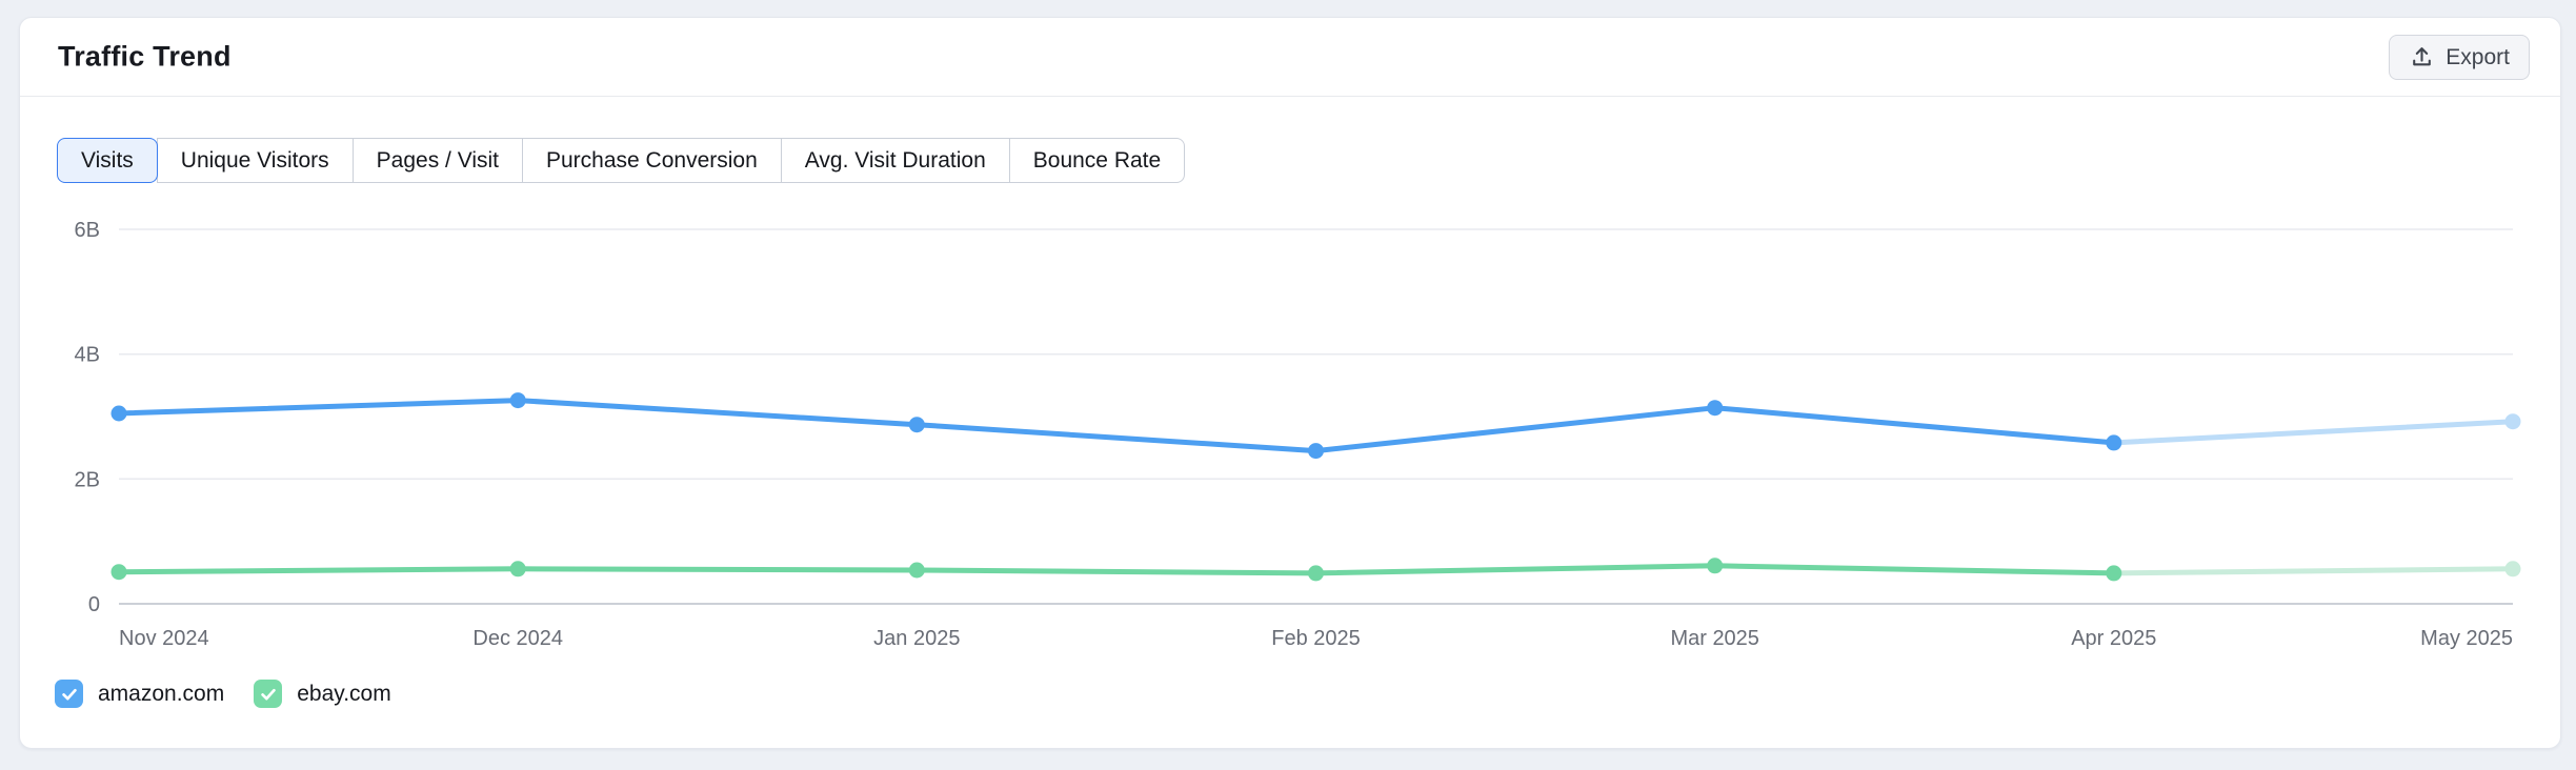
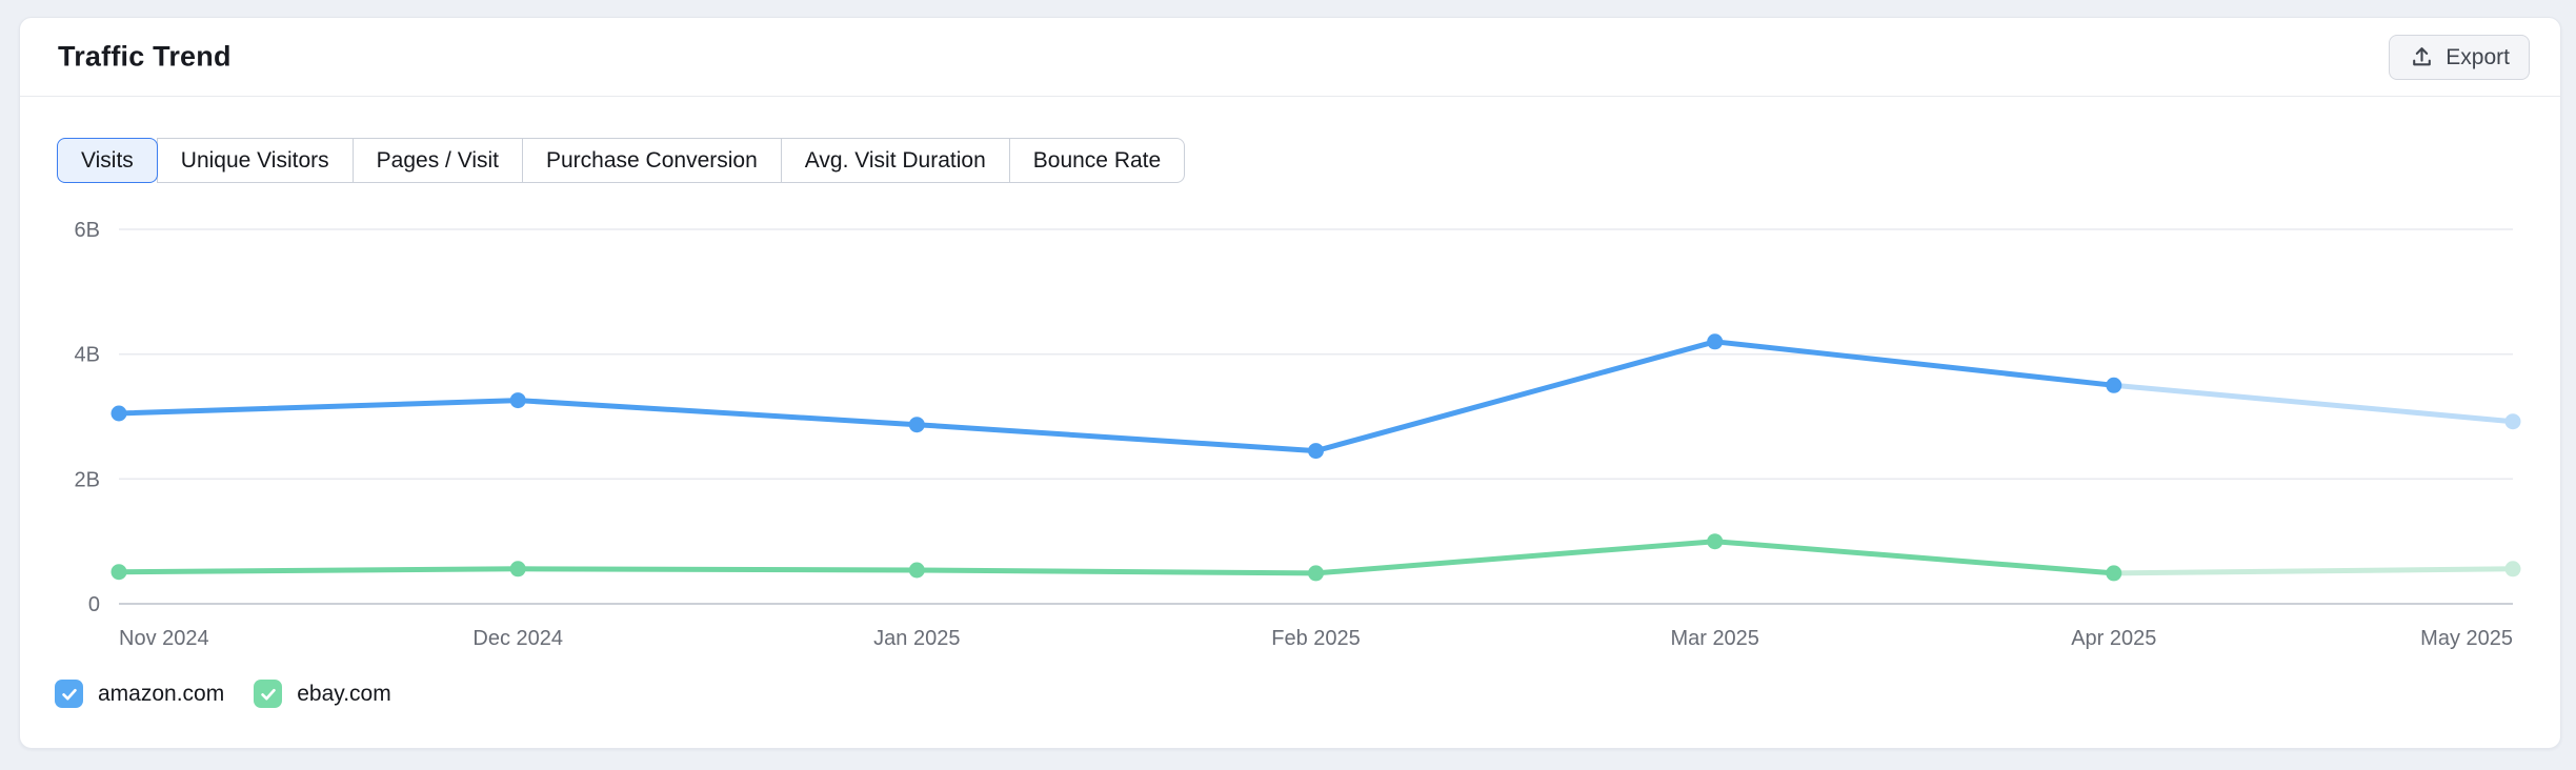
amazon.com/Mar 2025: 3.1B -> 4.2B
ebay.com/Mar 2025: 0.6B -> 1.0B
amazon.com/Apr 2025: 2.6B -> 3.5B
